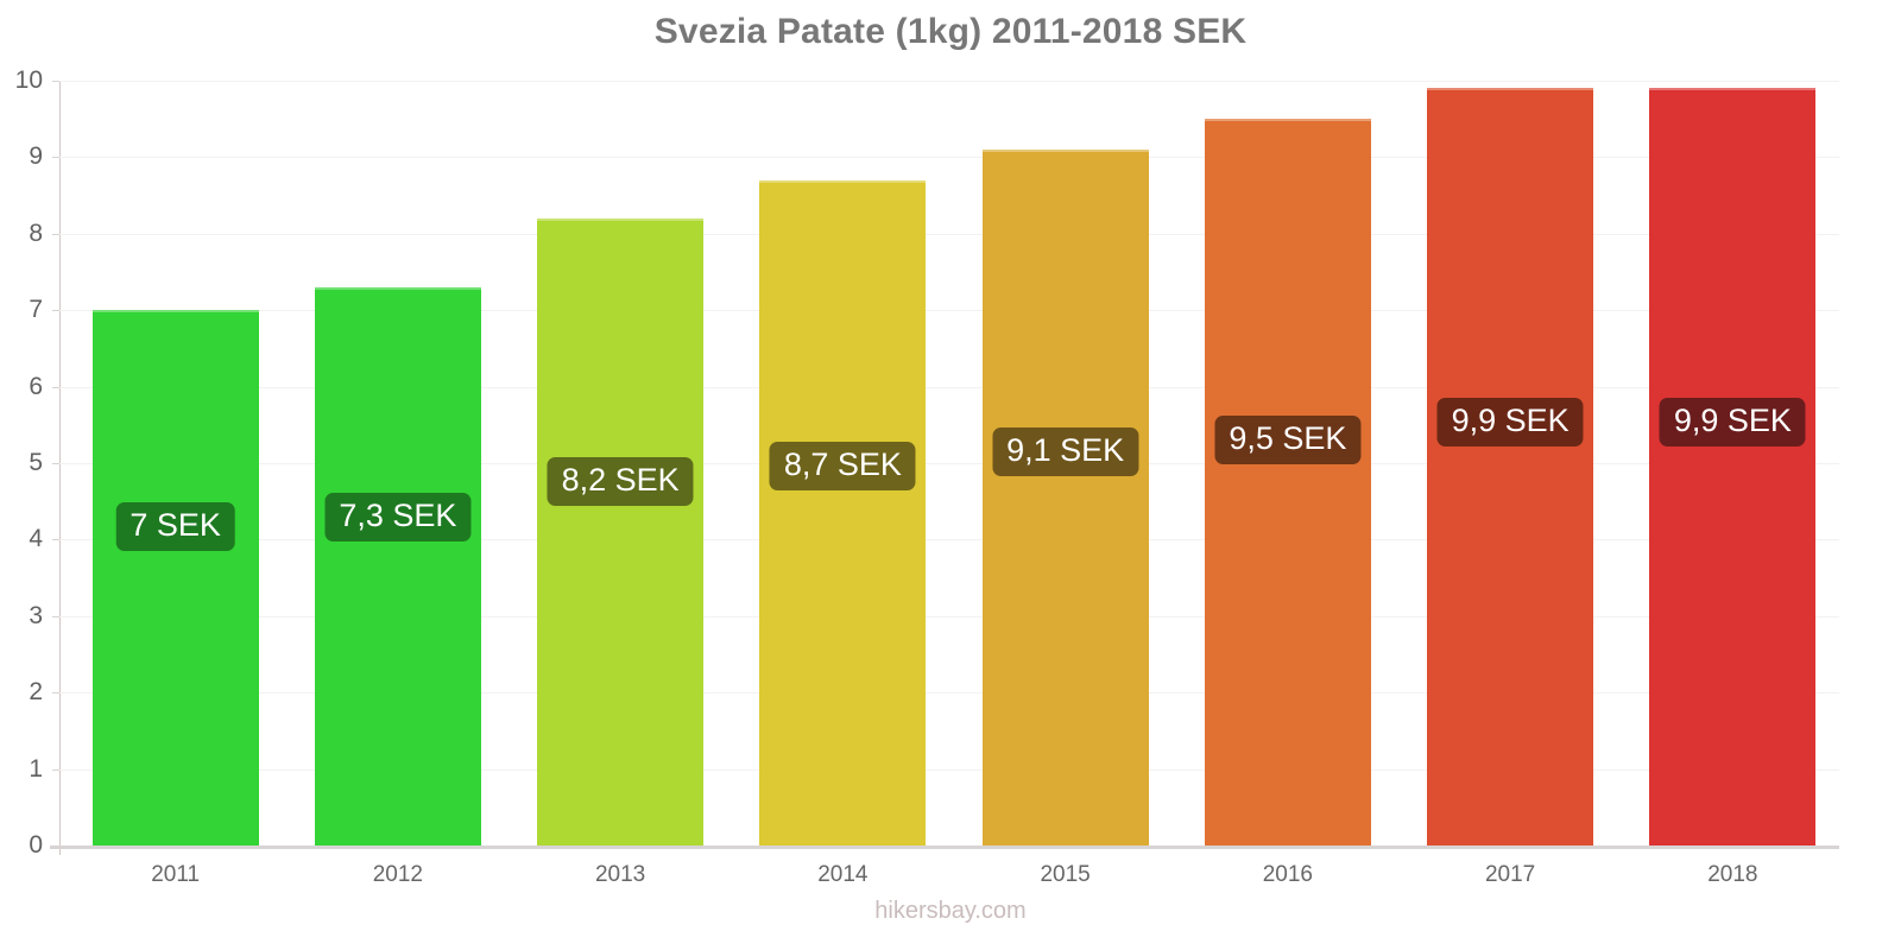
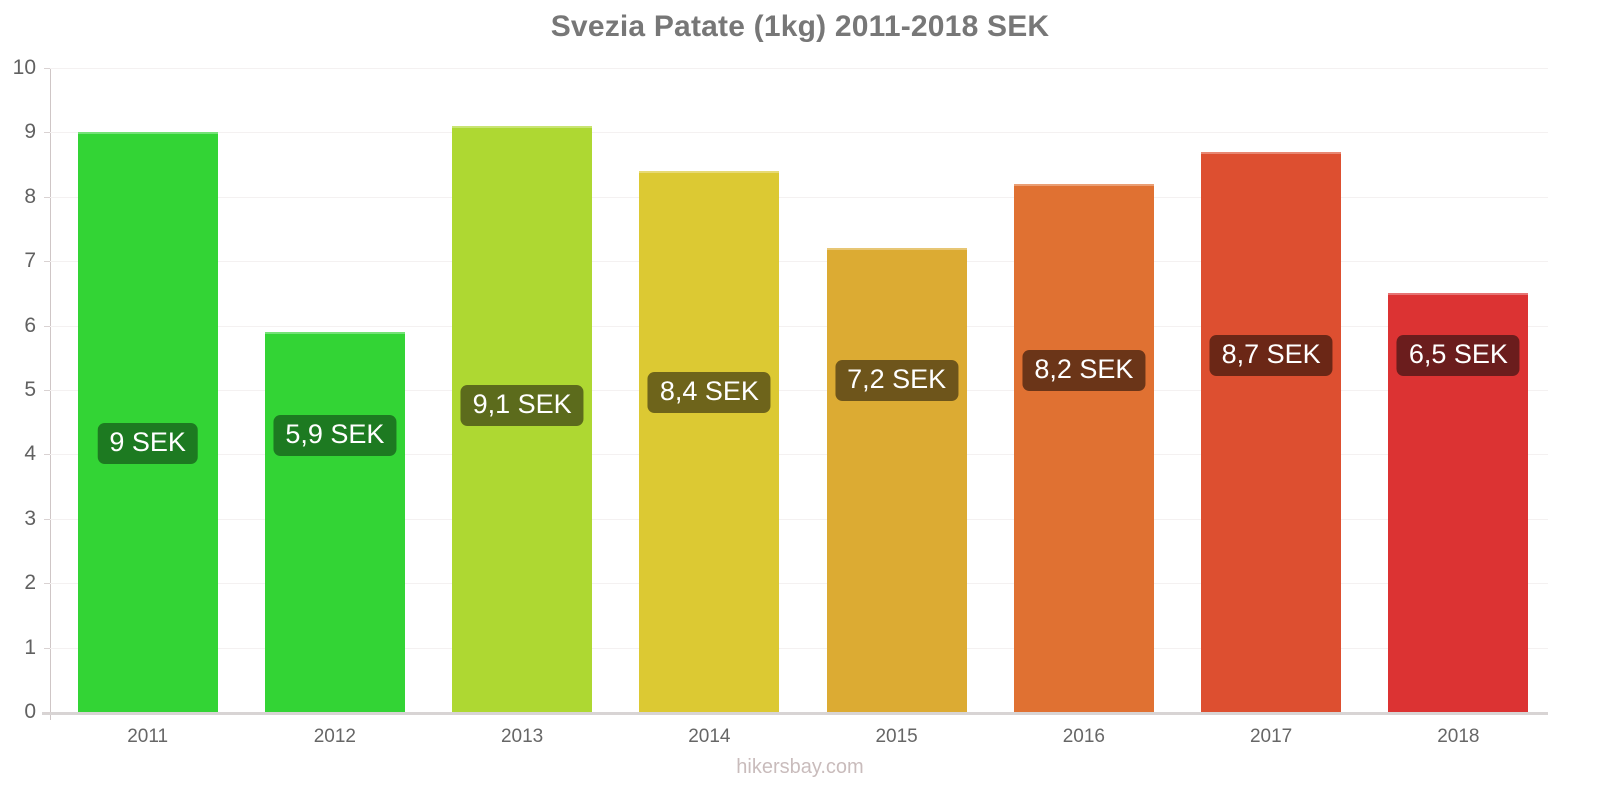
2011: 7 -> 9
2012: 7,3 -> 5,9
2013: 8,2 -> 9,1
2014: 8,7 -> 8,4
2015: 9,1 -> 7,2
2016: 9,5 -> 8,2
2017: 9,9 -> 8,7
2018: 9,9 -> 6,5
